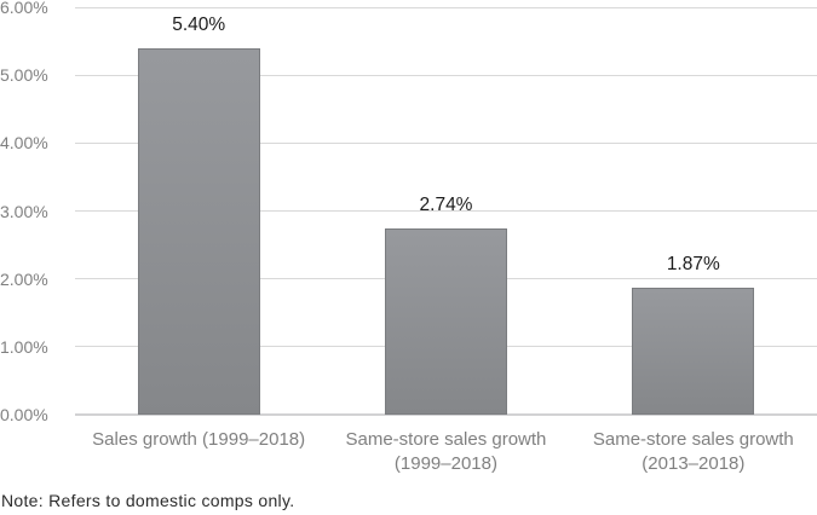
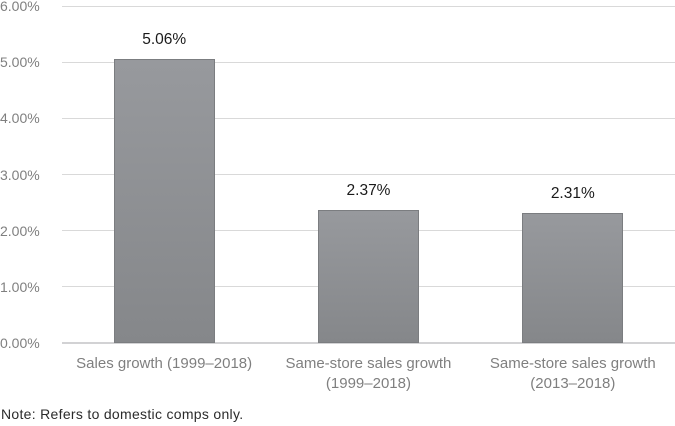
Sales growth (1999–2018): 5.40% -> 5.06%
Same-store sales growth (1999–2018): 2.74% -> 2.37%
Same-store sales growth (2013–2018): 1.87% -> 2.31%
